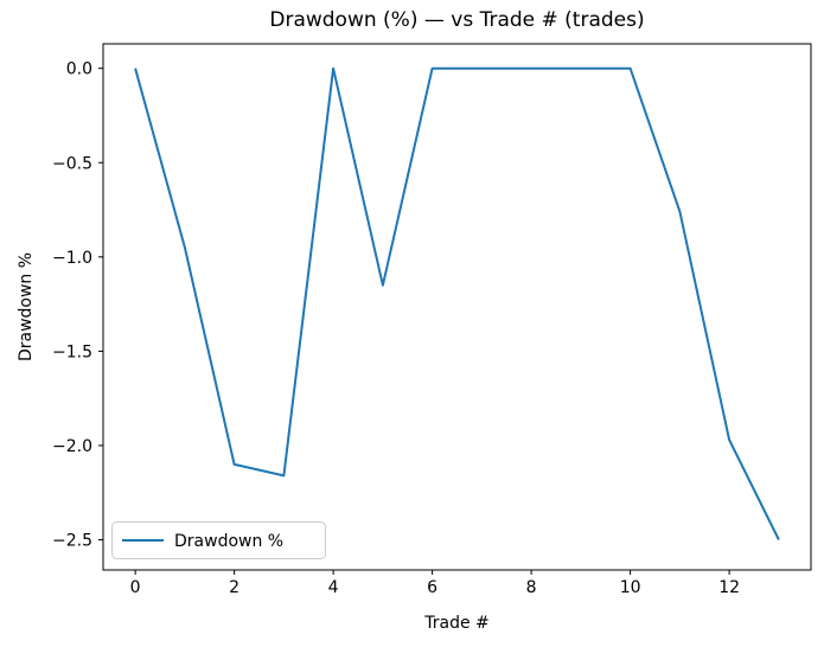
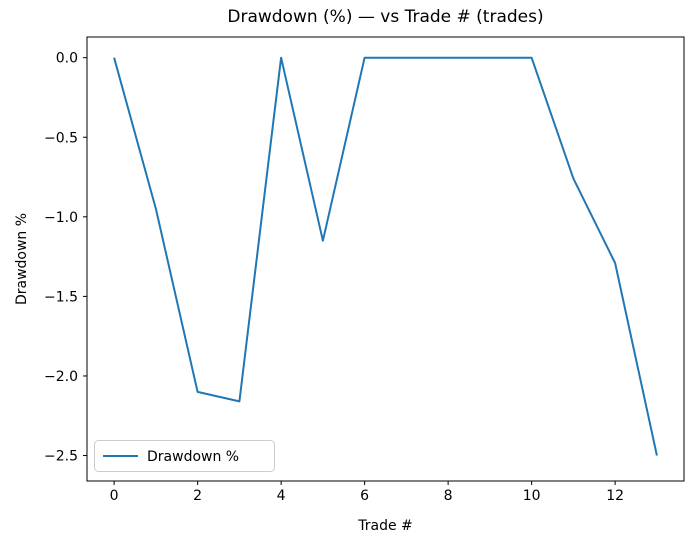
12: -1.97 -> -1.29
